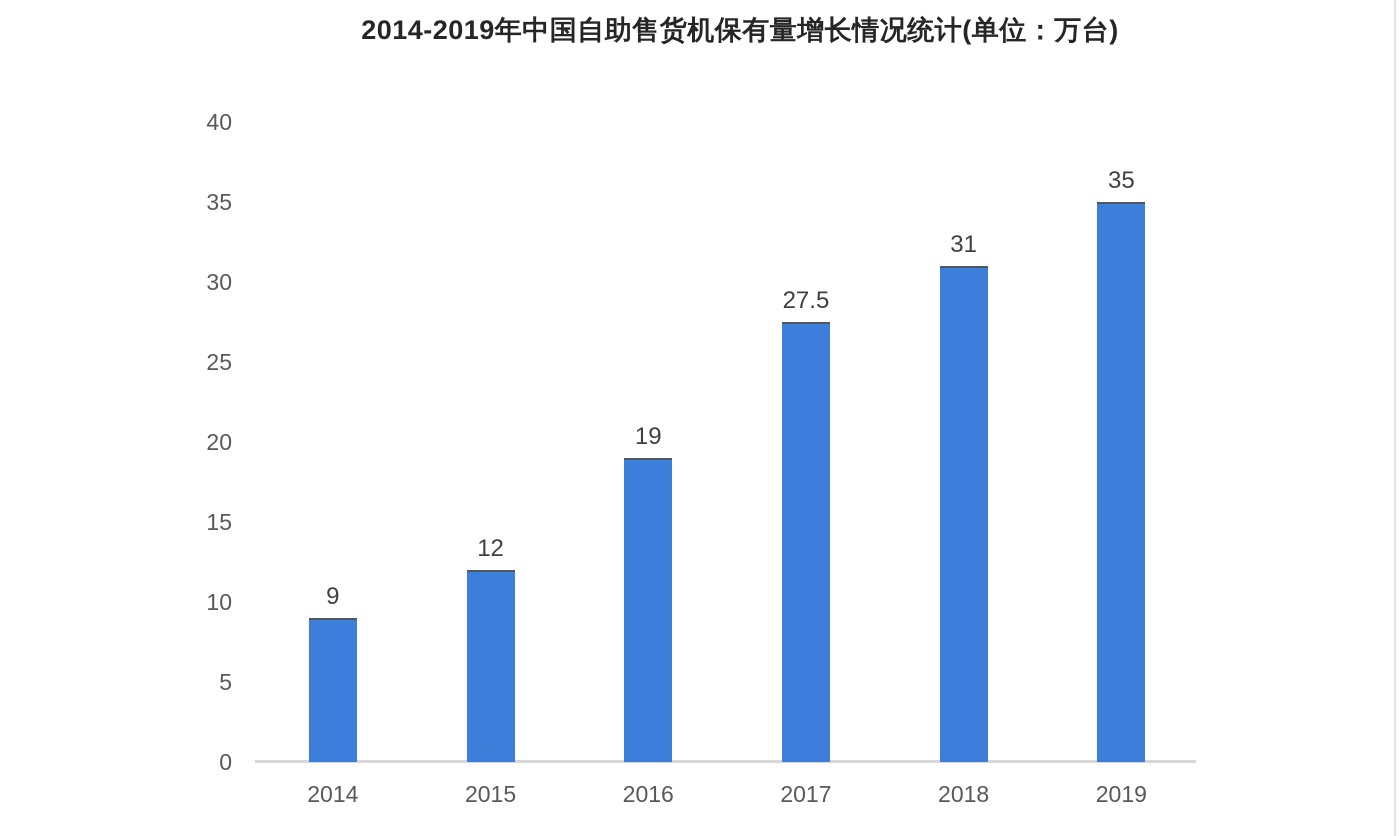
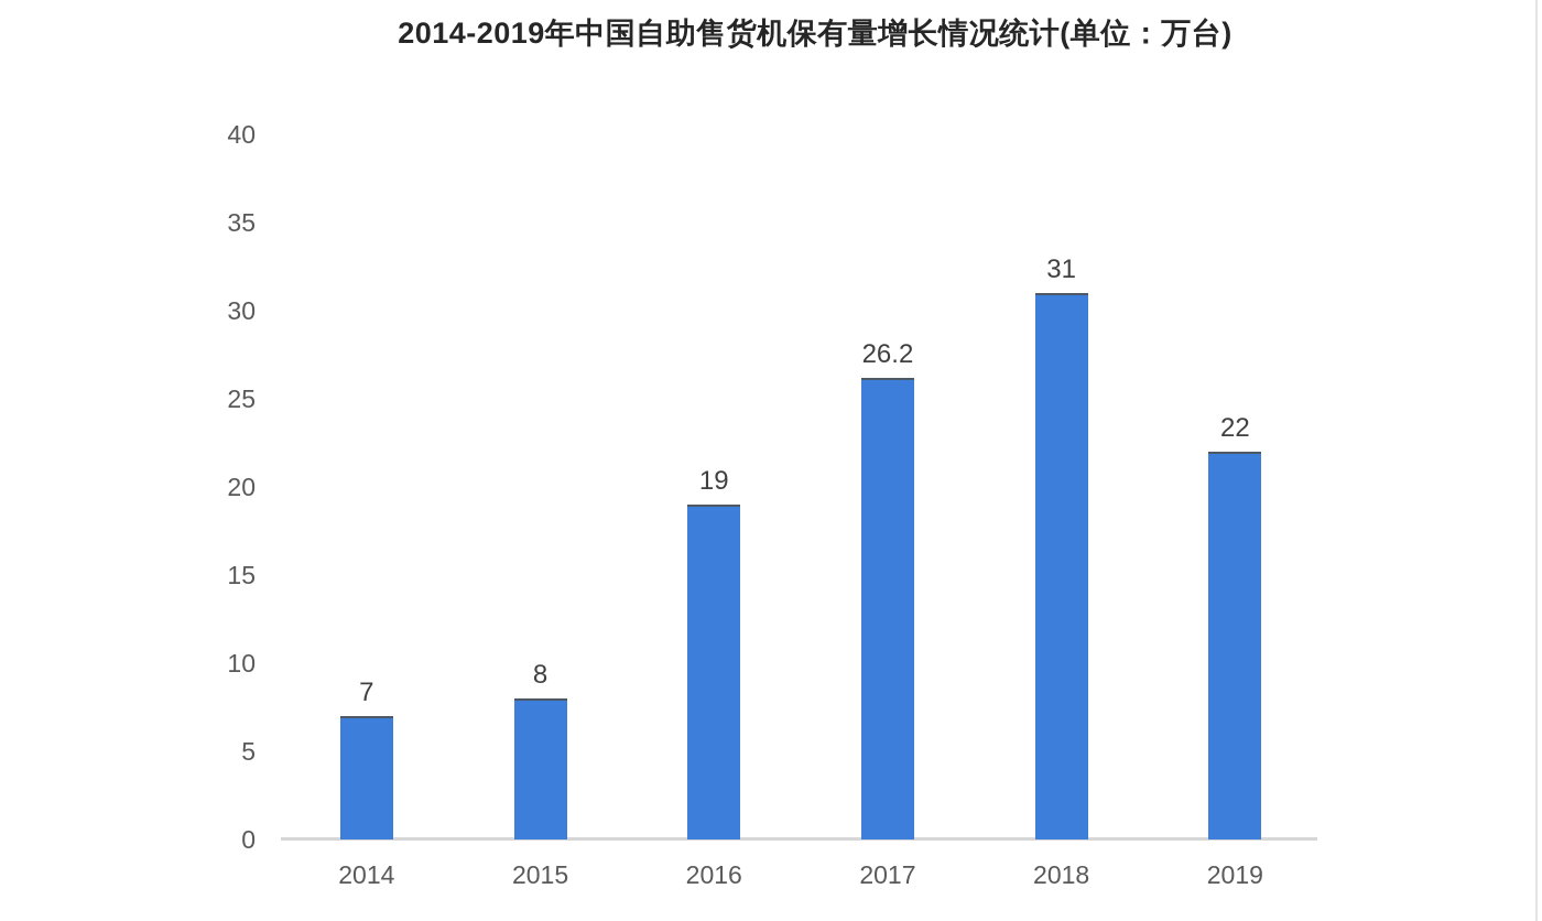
2014: 9 -> 7
2015: 12 -> 8
2017: 27.5 -> 26.2
2019: 35 -> 22
